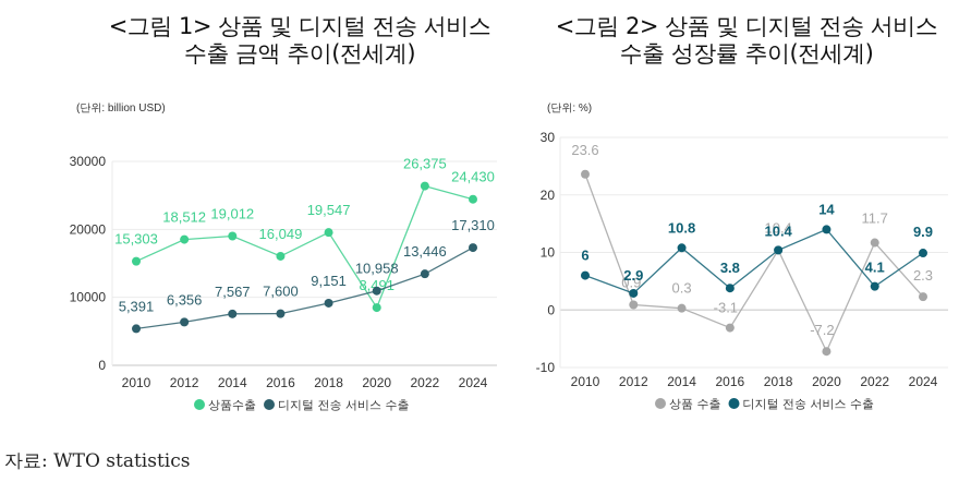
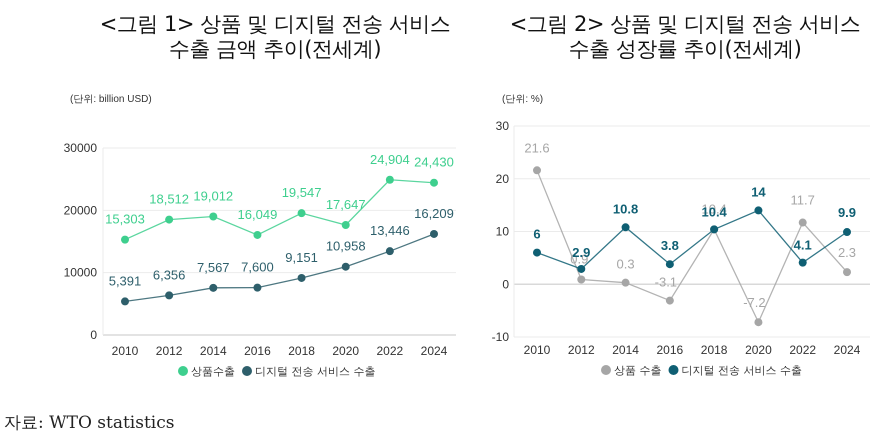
<그림 1> 상품 및 디지털 전송 서비스 수출 금액 추이(전세계)/상품수출/2020: 8,491 -> 17,647
<그림 1> 상품 및 디지털 전송 서비스 수출 금액 추이(전세계)/상품수출/2022: 26,375 -> 24,904
<그림 1> 상품 및 디지털 전송 서비스 수출 금액 추이(전세계)/디지털 전송 서비스 수출/2024: 17,310 -> 16,209
<그림 2> 상품 및 디지털 전송 서비스 수출 성장률 추이(전세계)/상품 수출/2010: 23.6 -> 21.6
